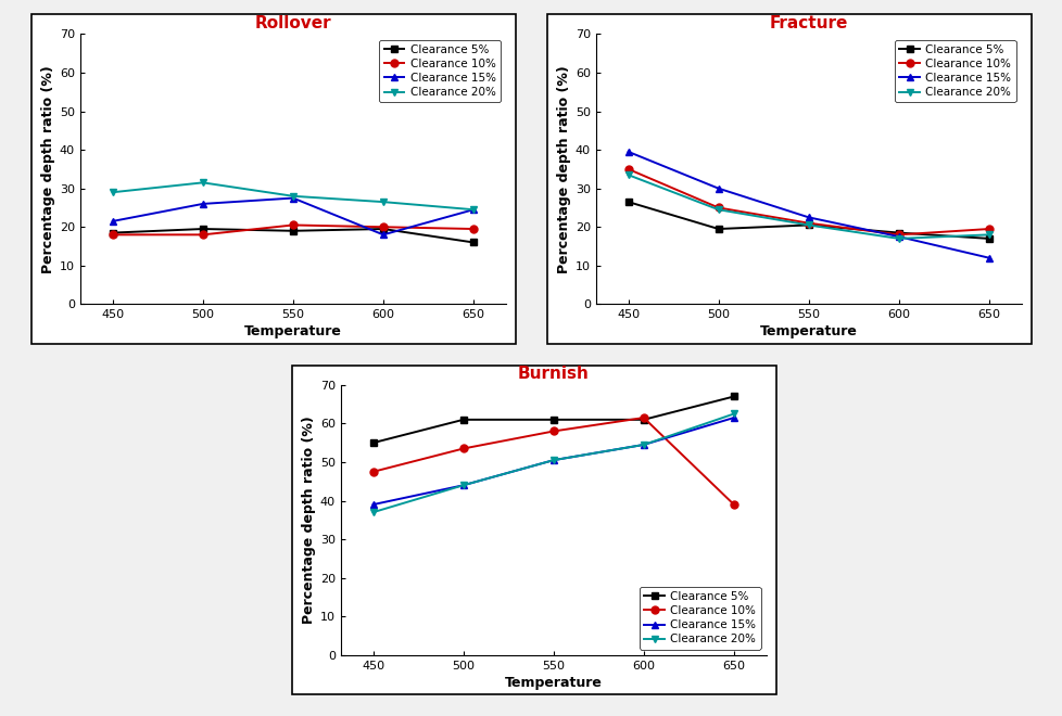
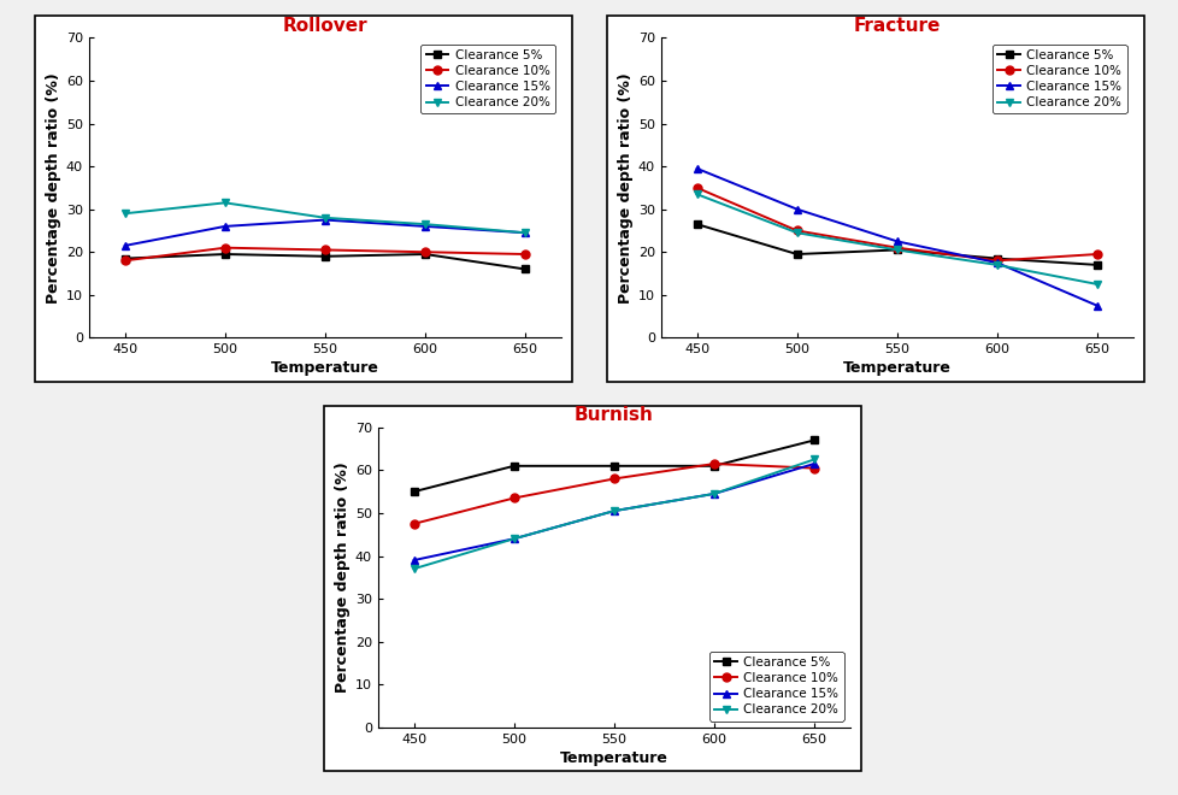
Rollover/Clearance 10%/500: 18.0 -> 21.0
Rollover/Clearance 15%/600: 18.0 -> 26.0
Fracture/Clearance 15%/650: 12.0 -> 7.5
Fracture/Clearance 20%/650: 18.0 -> 12.5
Burnish/Clearance 10%/650: 39.0 -> 60.5
